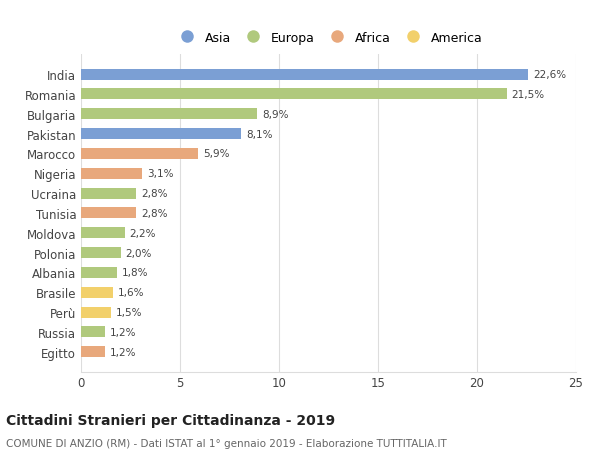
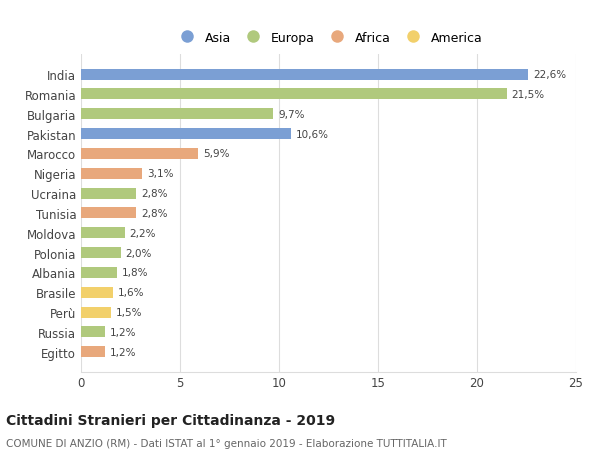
Bulgaria: 8,9% -> 9,7%
Pakistan: 8,1% -> 10,6%
